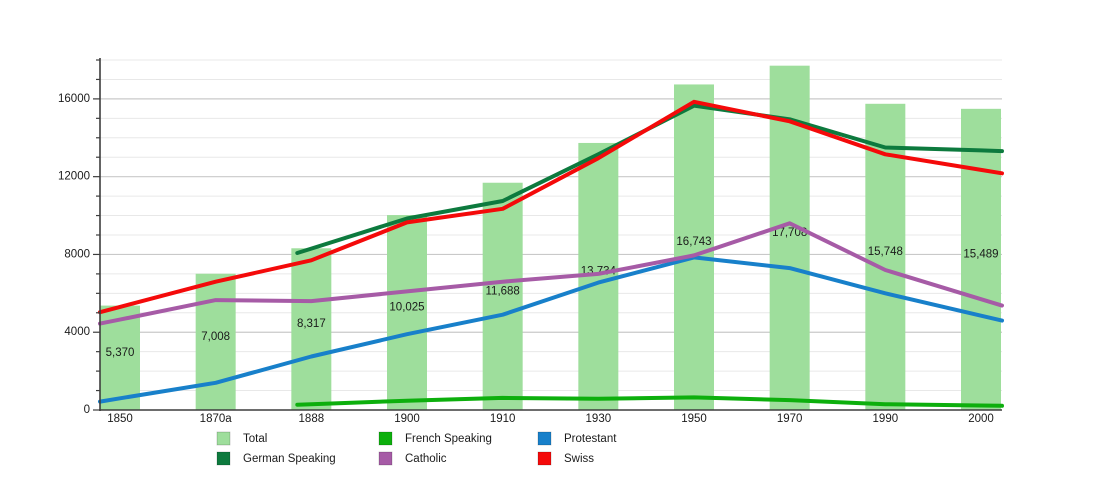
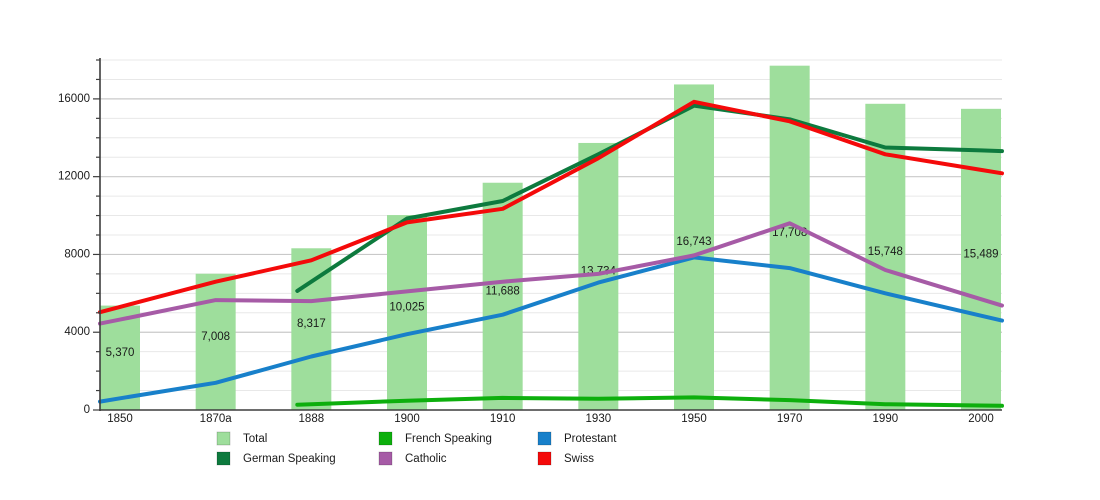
German Speaking/1888: 8300 -> 6600
